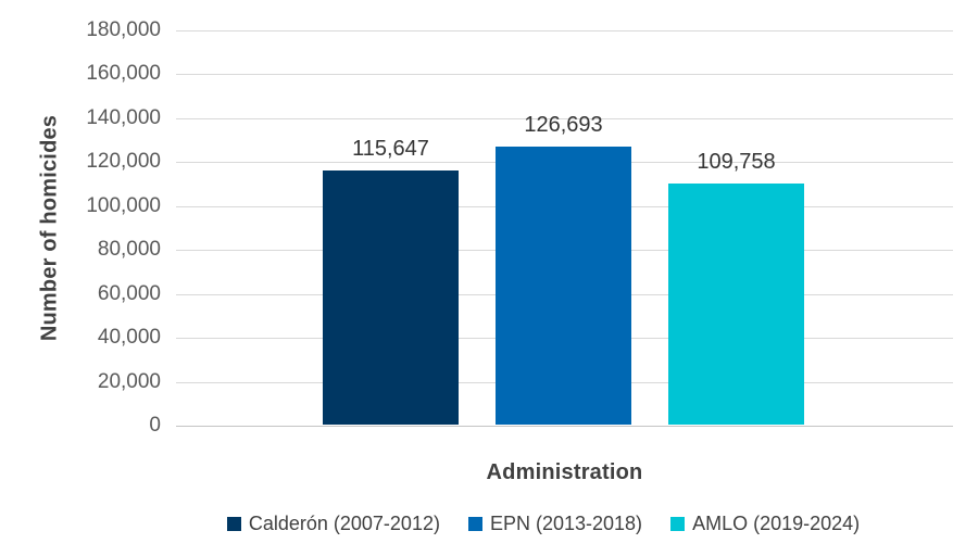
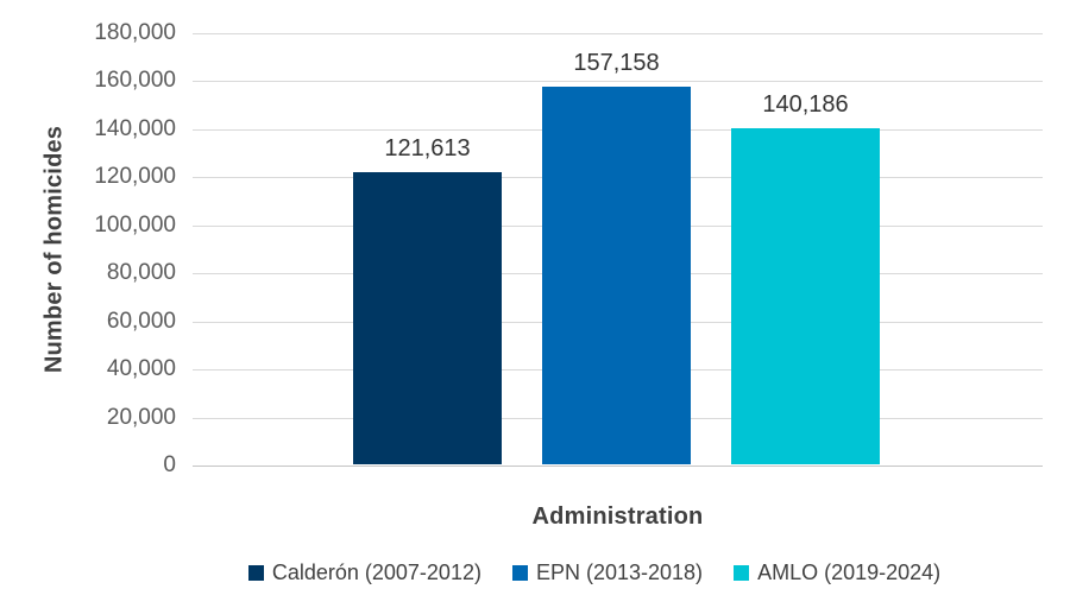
Calderón (2007-2012): 115,647 -> 121,613
EPN (2013-2018): 126,693 -> 157,158
AMLO (2019-2024): 109,758 -> 140,186
